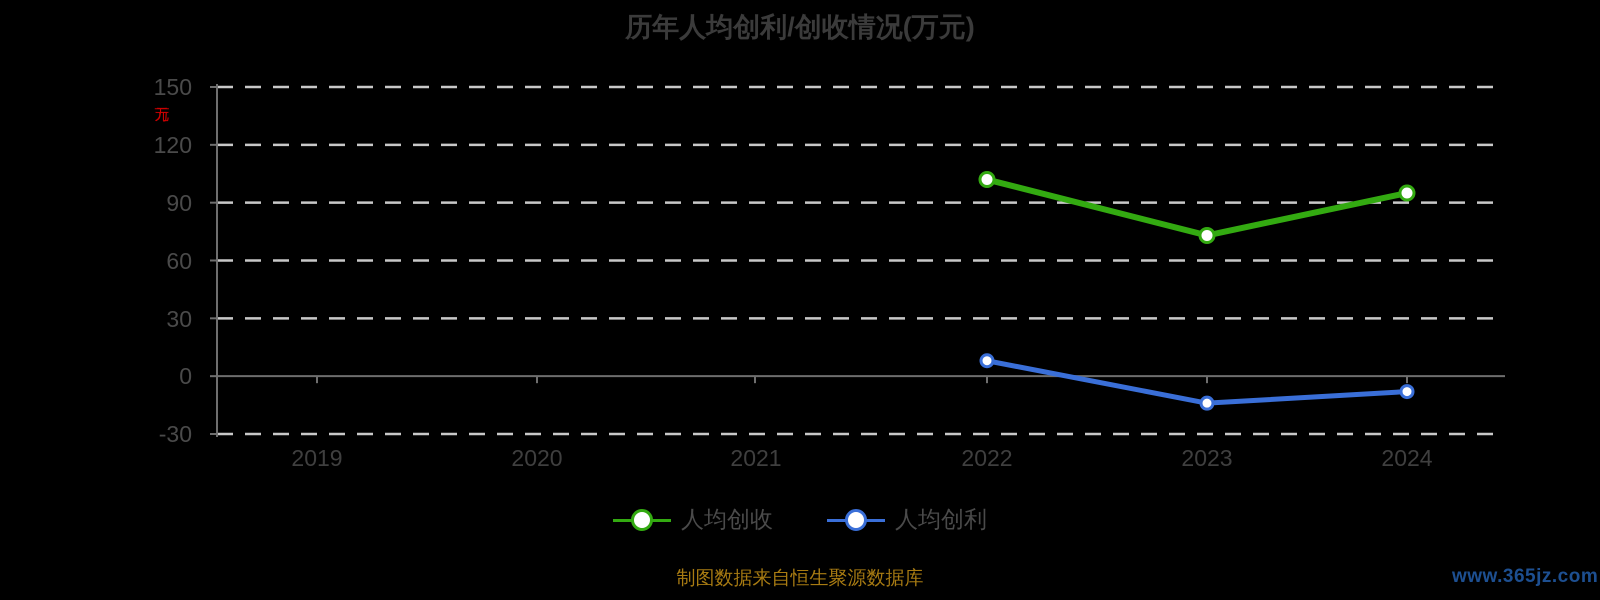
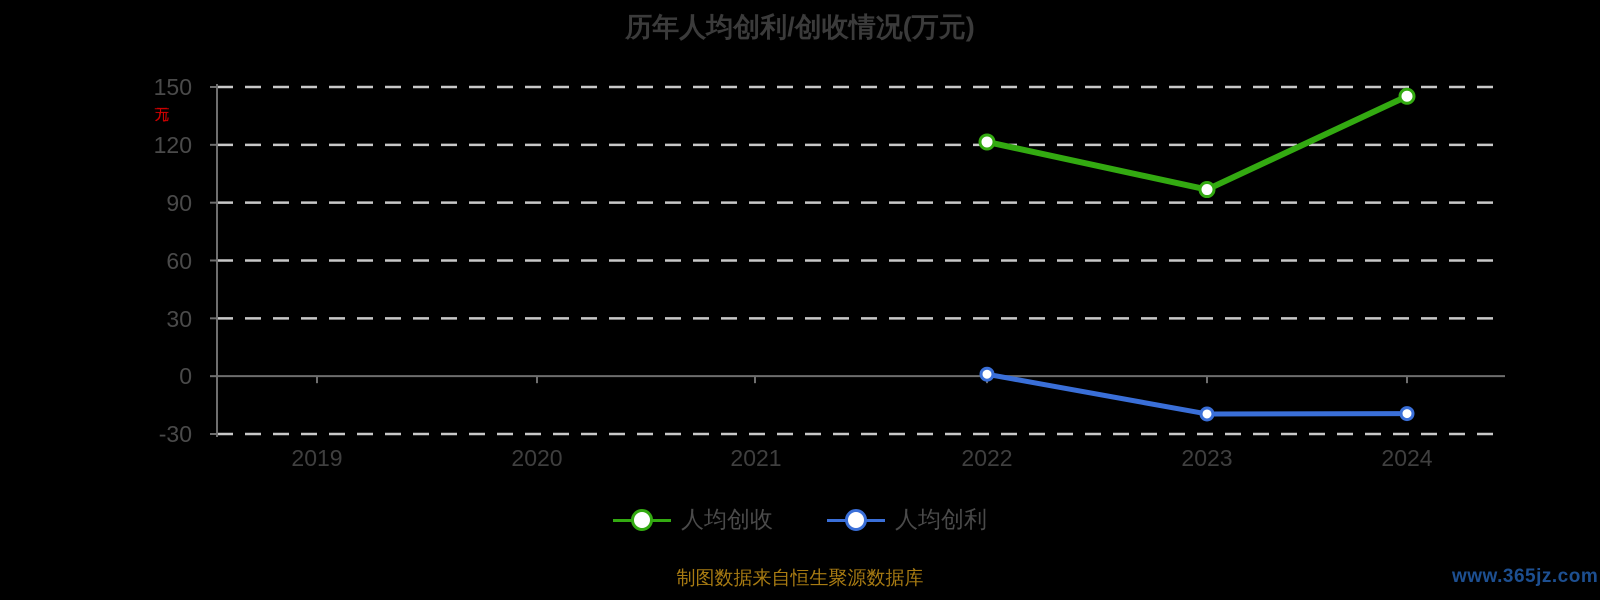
人均创收/2022: 102 -> 122
人均创利/2022: 8 -> 1
人均创收/2023: 73 -> 97
人均创利/2023: -14 -> -20
人均创收/2024: 95 -> 145
人均创利/2024: -8 -> -19
